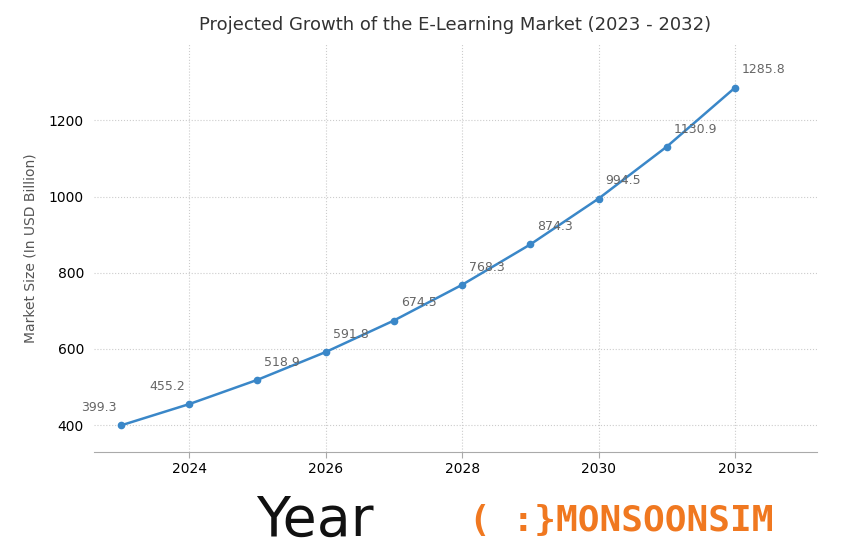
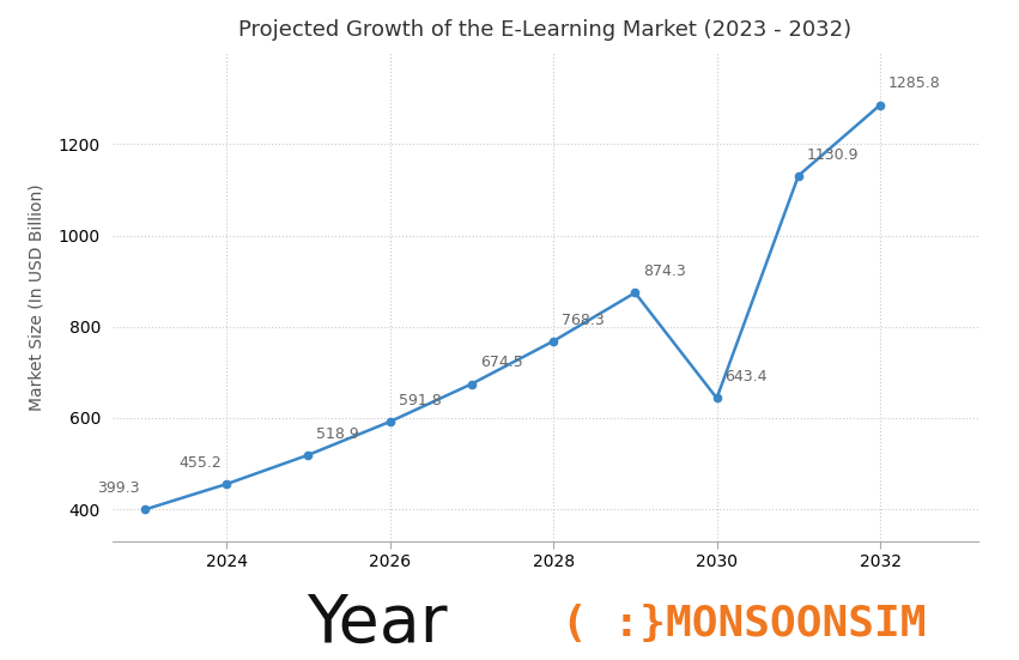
2030: 994.5 -> 643.4
